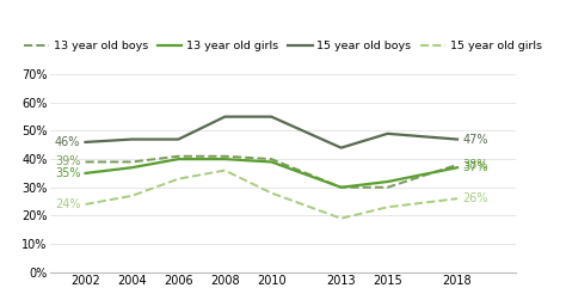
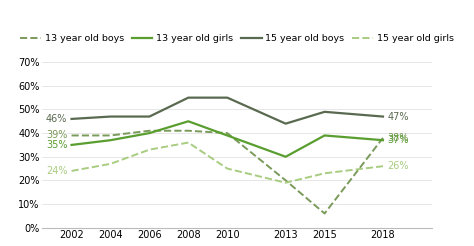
13 year old girls/2008: 40% -> 45%
15 year old girls/2010: 28% -> 25%
13 year old boys/2013: 30% -> 20%
13 year old boys/2015: 30% -> 6%
13 year old girls/2015: 32% -> 39%
